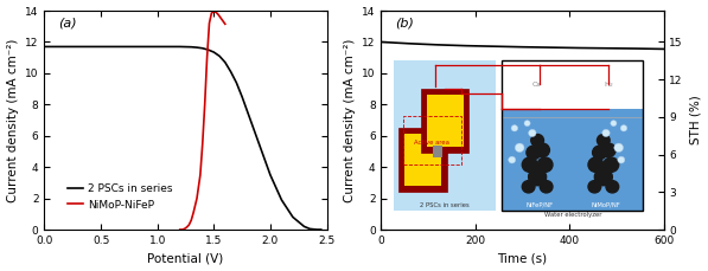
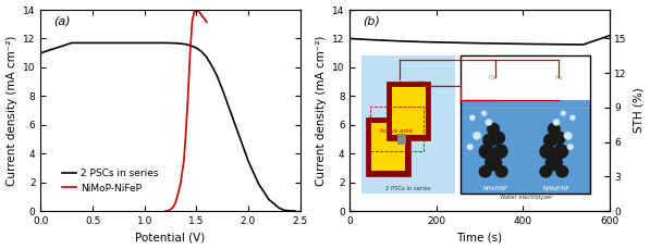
2 PSCs in series/0.0: 11.7 -> 11.0
600: 11.6 -> 12.2
